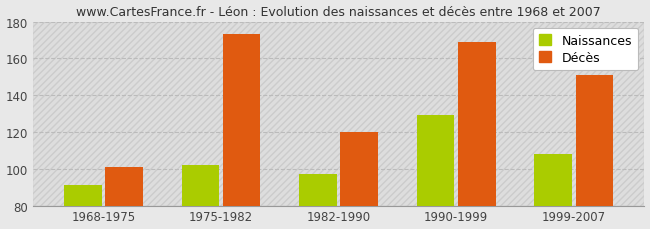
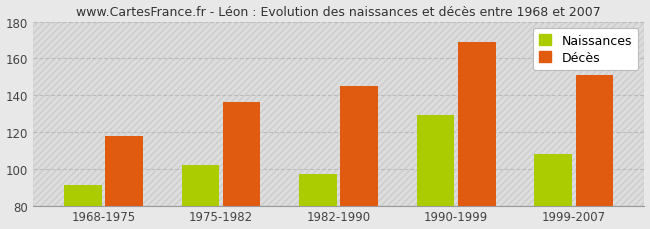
Décès/1968-1975: 101 -> 118
Décès/1975-1982: 173 -> 136
Décès/1982-1990: 120 -> 145
